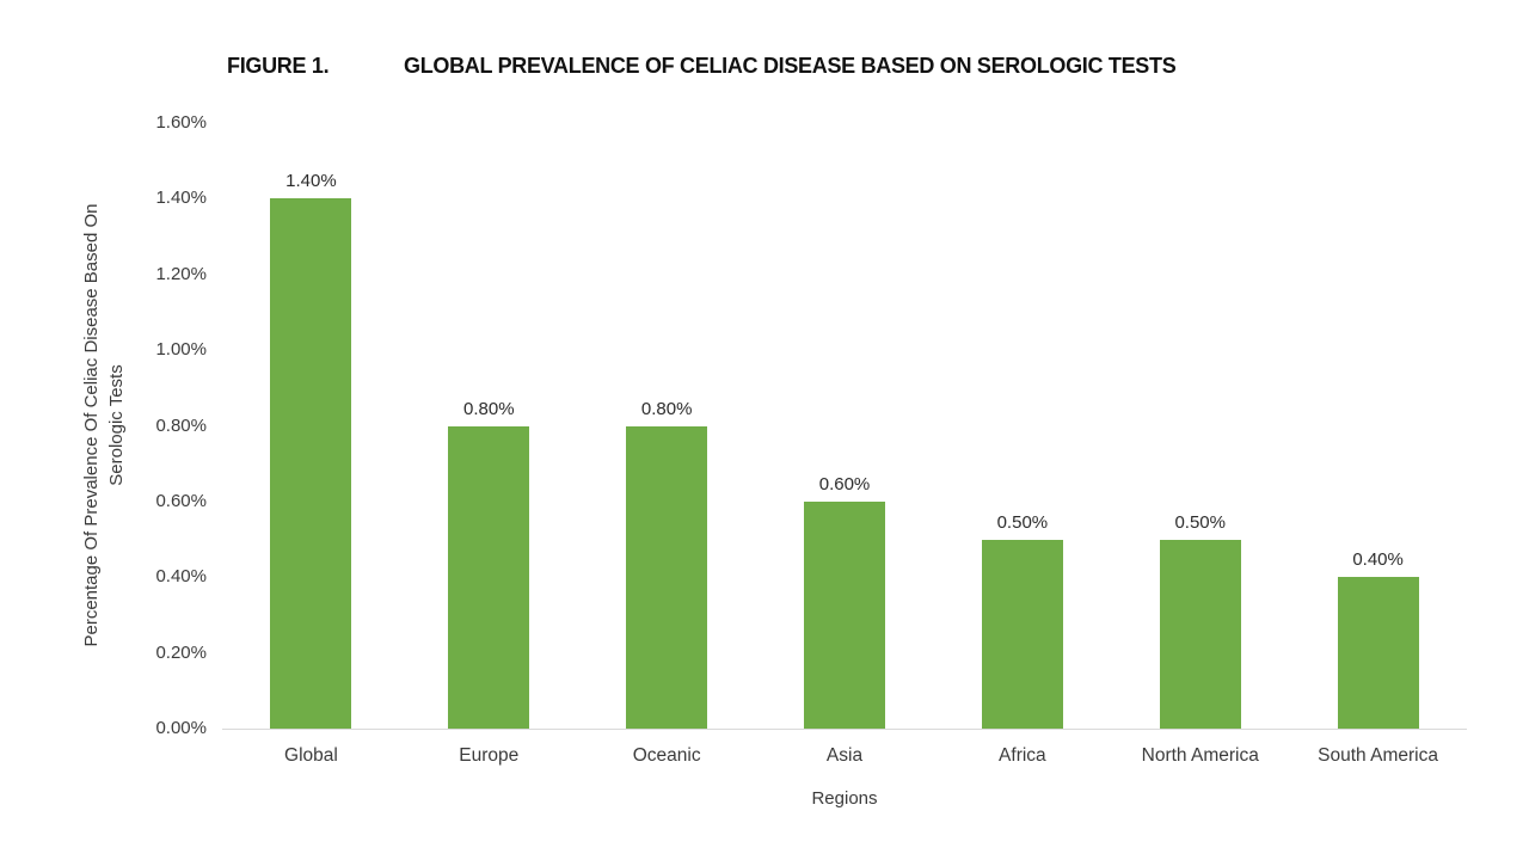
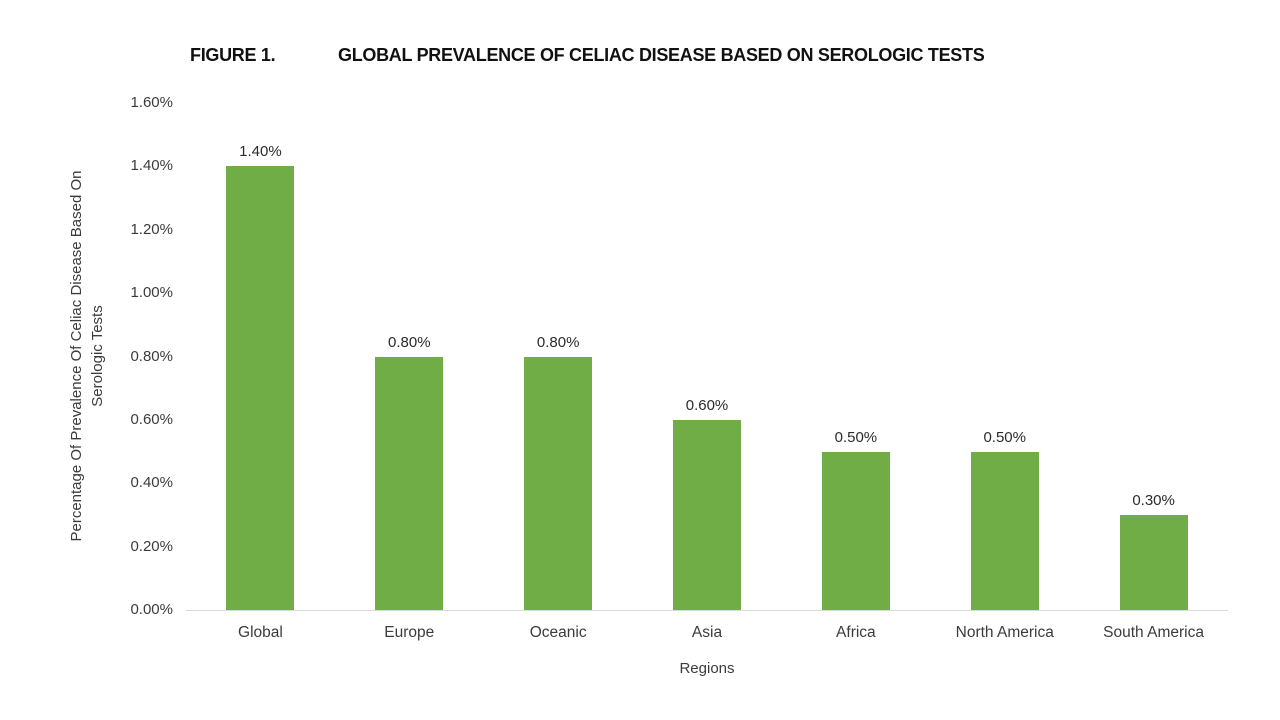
South America: 0.40% -> 0.30%
